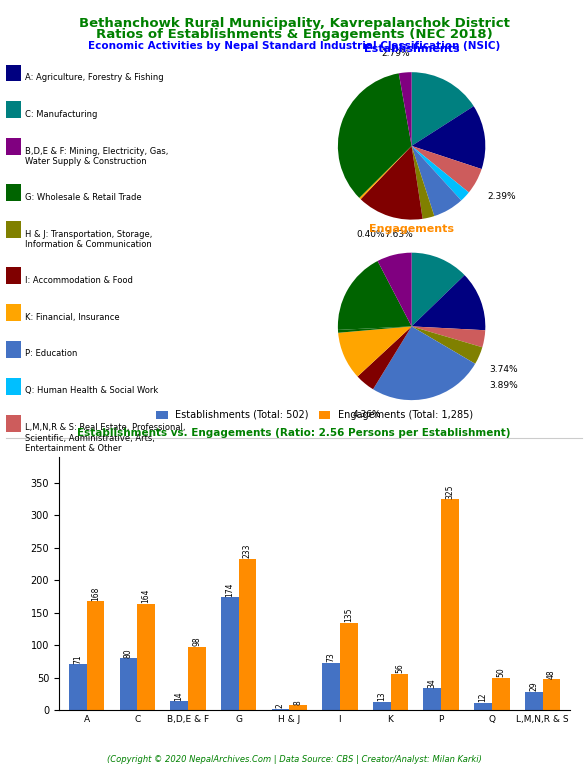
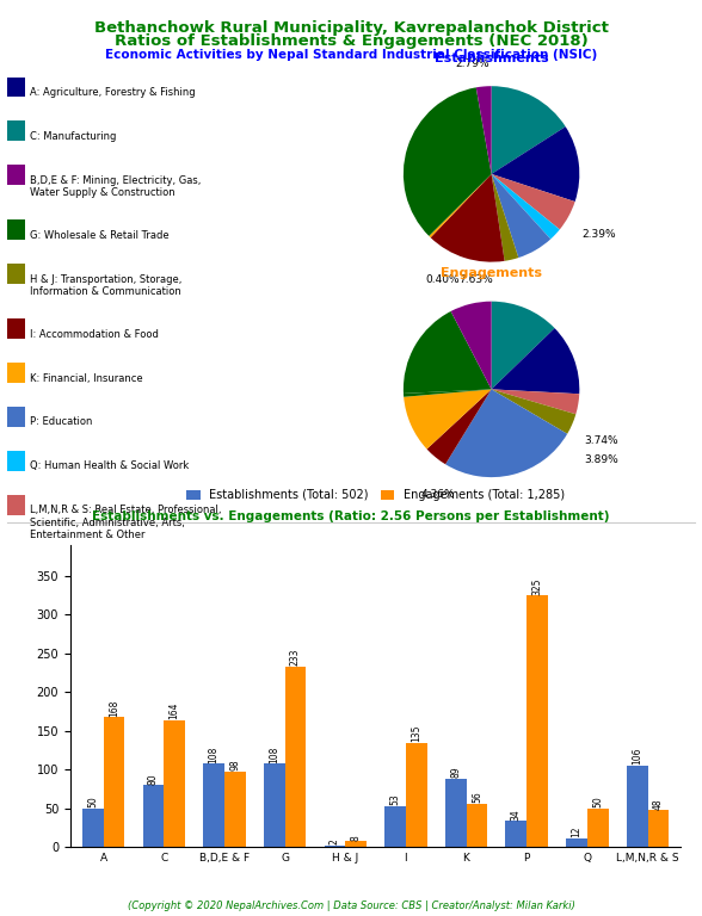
Establishments (Total: 502)/A: 71 -> 50
Establishments (Total: 502)/B,D,E & F: 14 -> 108
Establishments (Total: 502)/G: 174 -> 108
Establishments (Total: 502)/I: 73 -> 53
Establishments (Total: 502)/K: 13 -> 89
Establishments (Total: 502)/L,M,N,R & S: 29 -> 106
